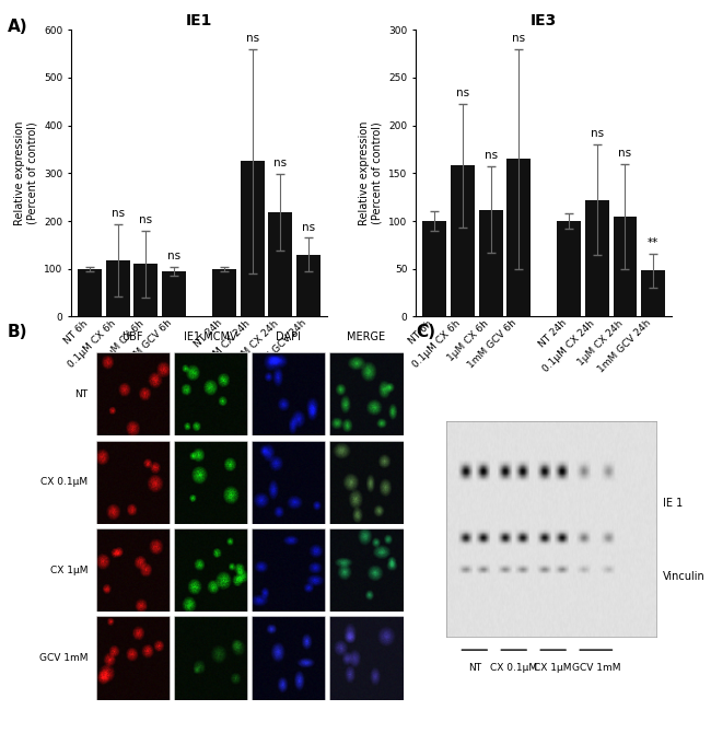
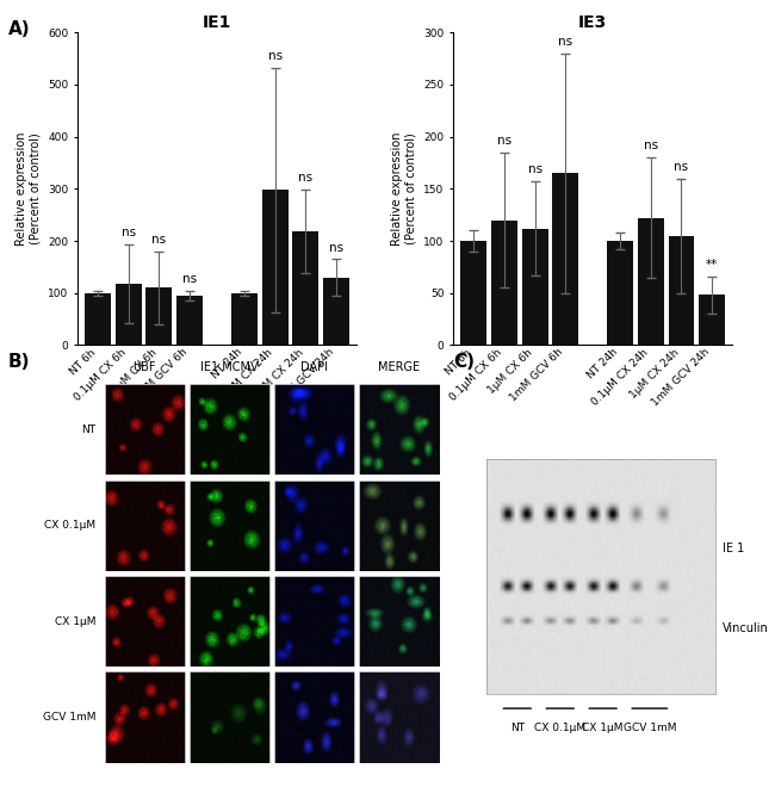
IE1/0.1μM CX 24h: 325 -> 298
IE3/0.1μM CX 6h: 158 -> 120
